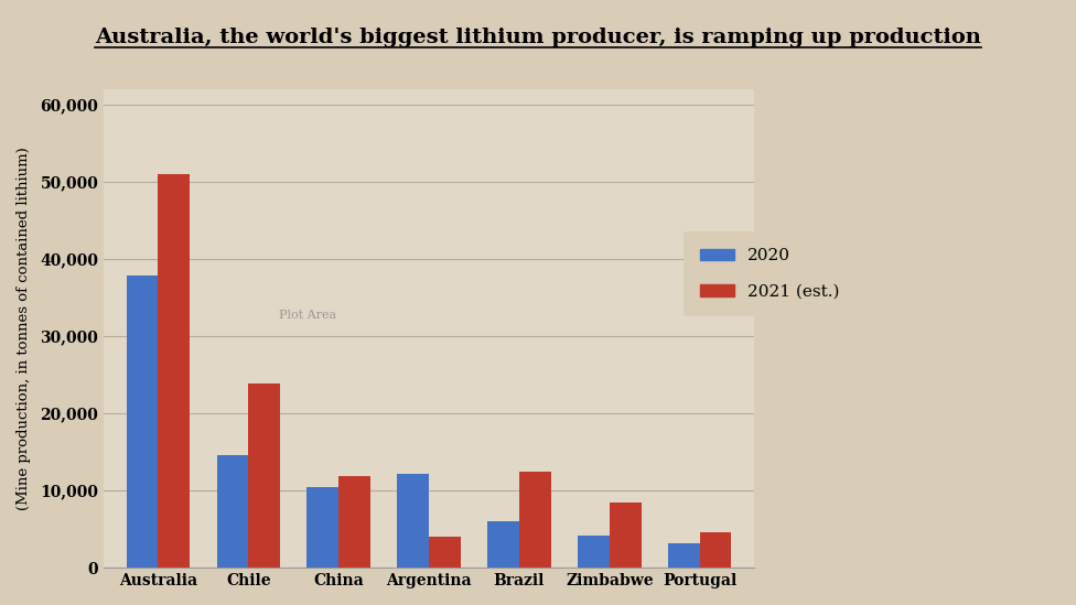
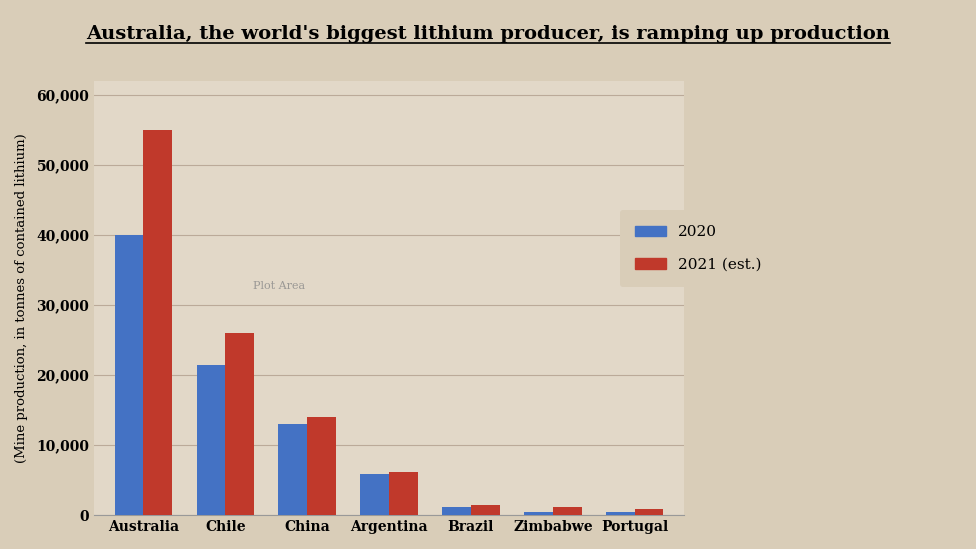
2020/Australia: 37,800 -> 40,000
2021 (est.)/Australia: 51,000 -> 55,000
2020/Chile: 14,600 -> 21,500
2021 (est.)/Chile: 23,800 -> 26,000
2020/China: 10,400 -> 13,000
2021 (est.)/China: 11,800 -> 14,000
2020/Argentina: 12,200 -> 5,900
2021 (est.)/Argentina: 4,000 -> 6,200
2020/Brazil: 6,000 -> 1,200
2021 (est.)/Brazil: 12,400 -> 1,400
2020/Zimbabwe: 4,200 -> 400
2021 (est.)/Zimbabwe: 8,400 -> 1,100
2020/Portugal: 3,200 -> 400
2021 (est.)/Portugal: 4,600 -> 900
